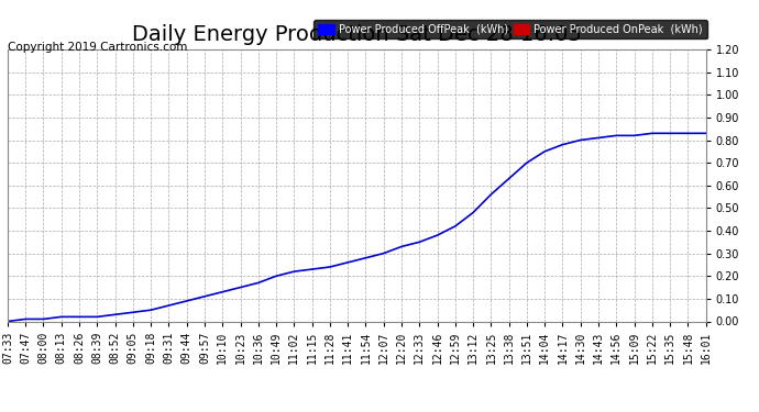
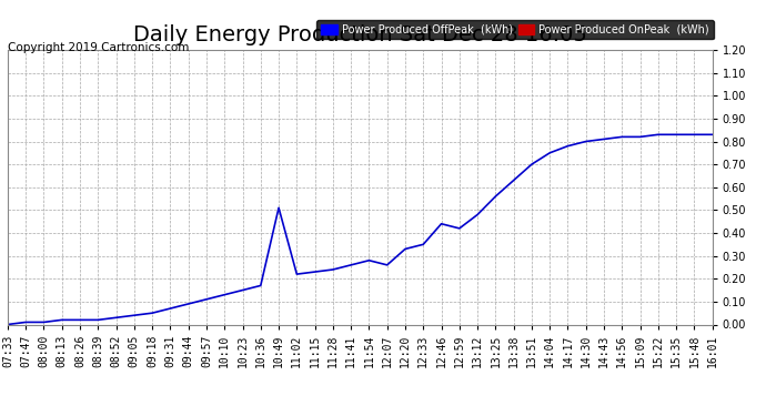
10:49: 0.20 -> 0.51
12:07: 0.30 -> 0.26
12:46: 0.38 -> 0.44
